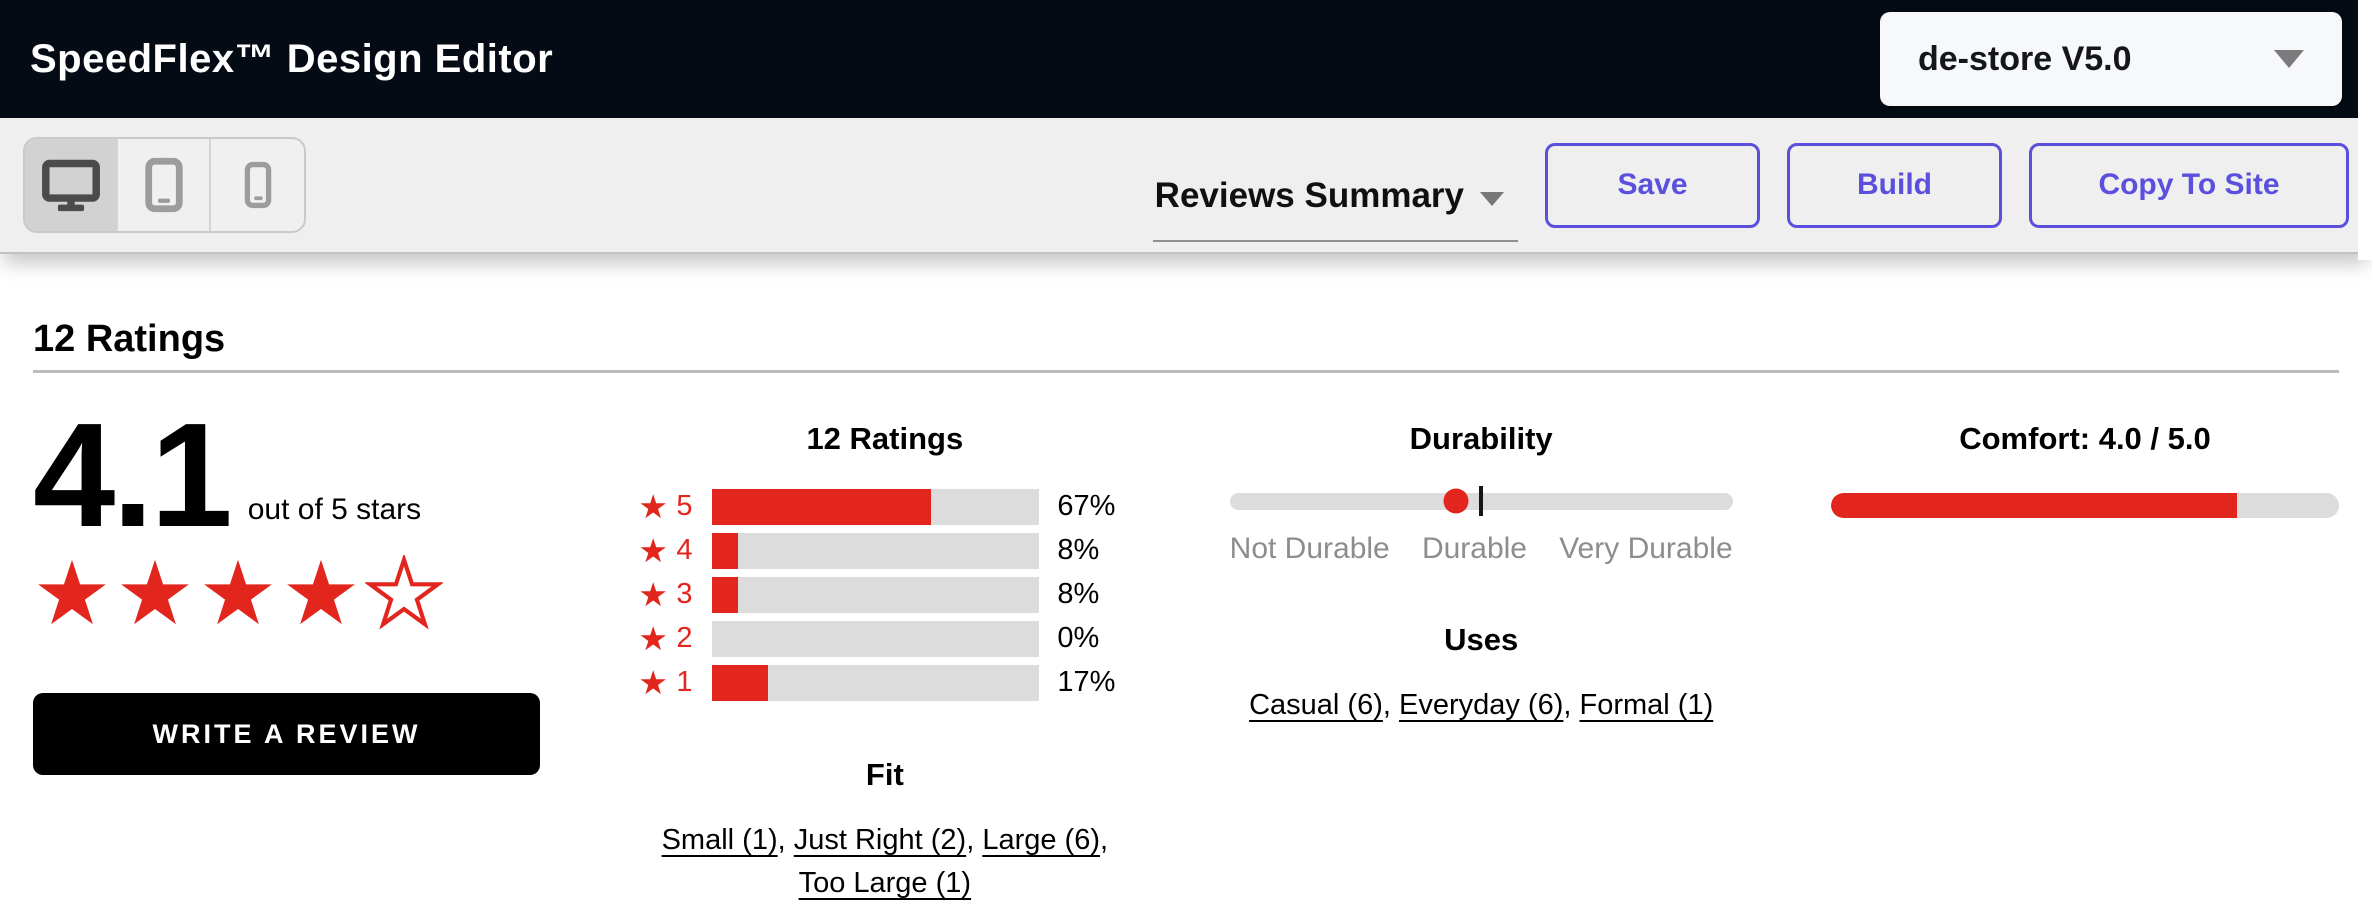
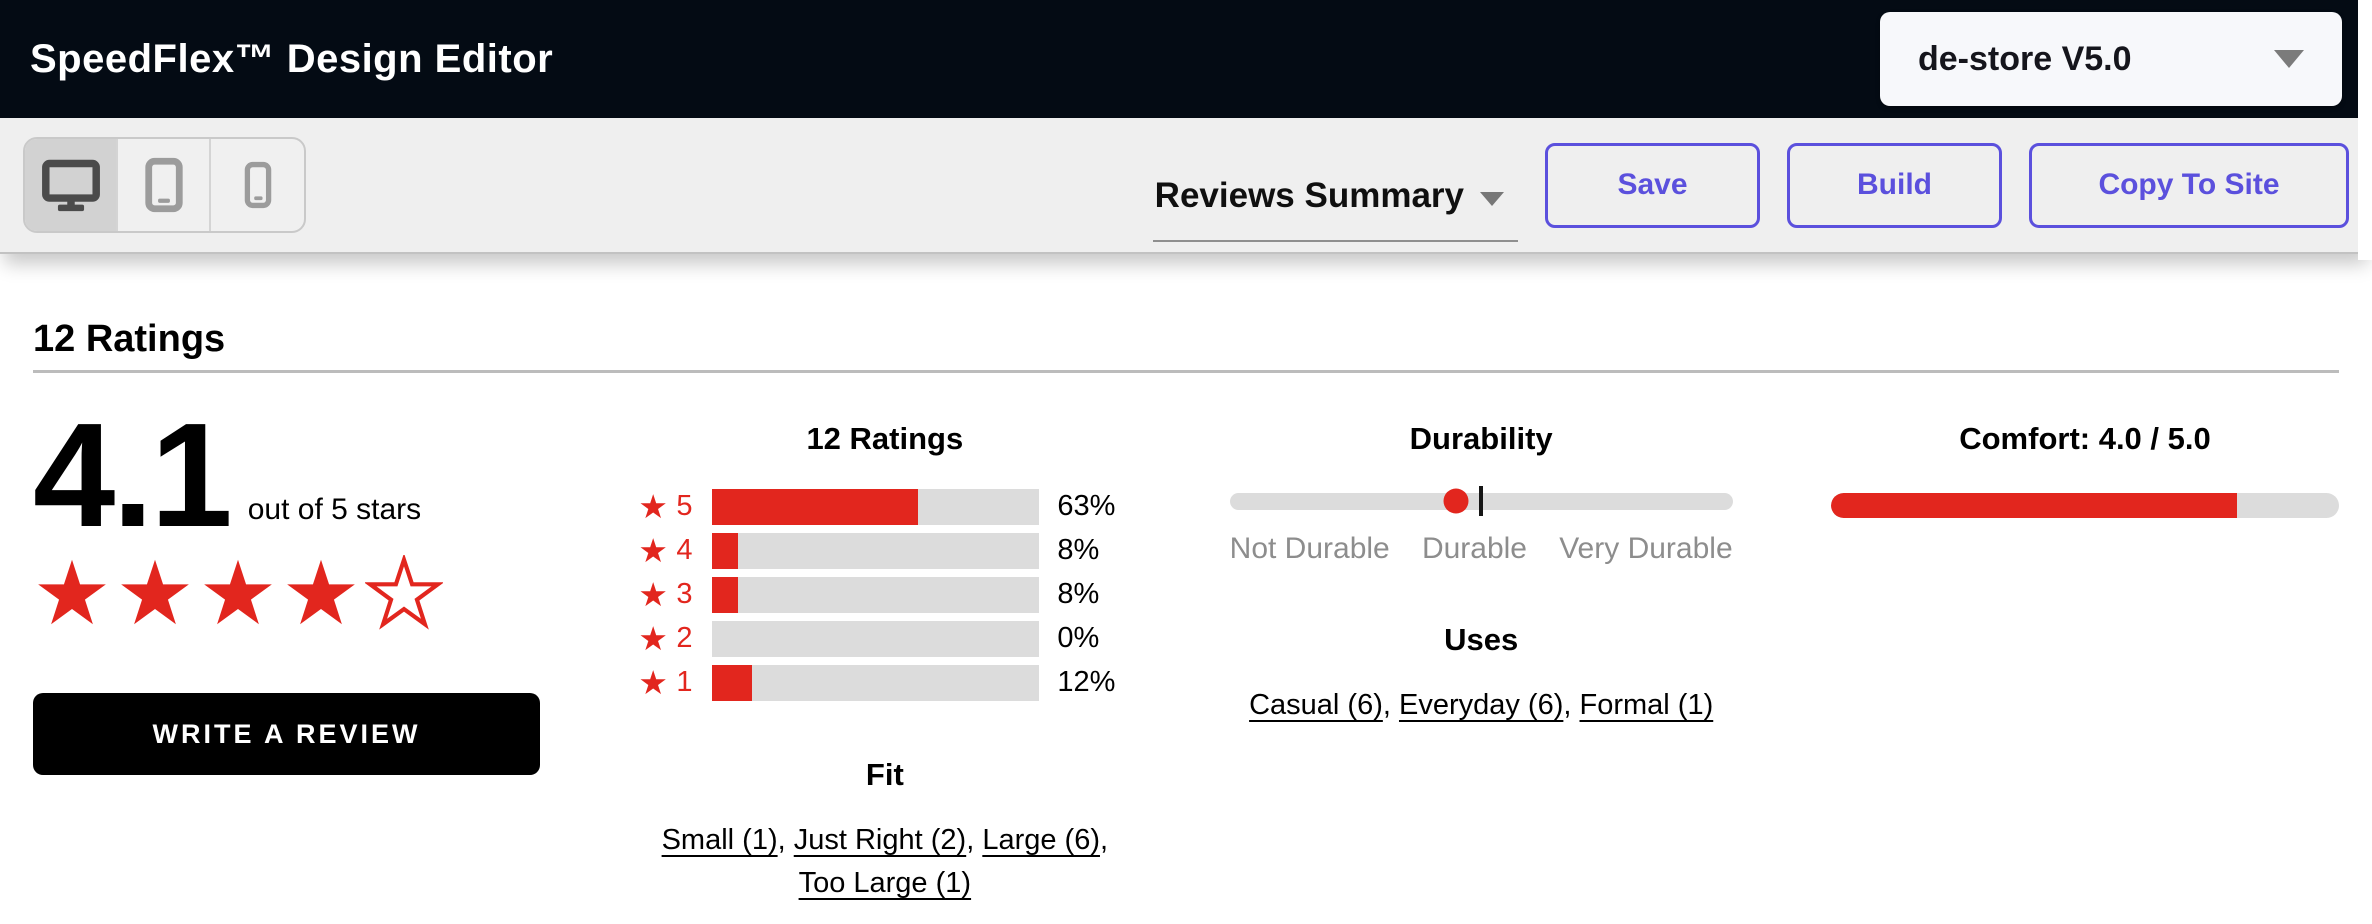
5: 67% -> 63%
1: 17% -> 12%
